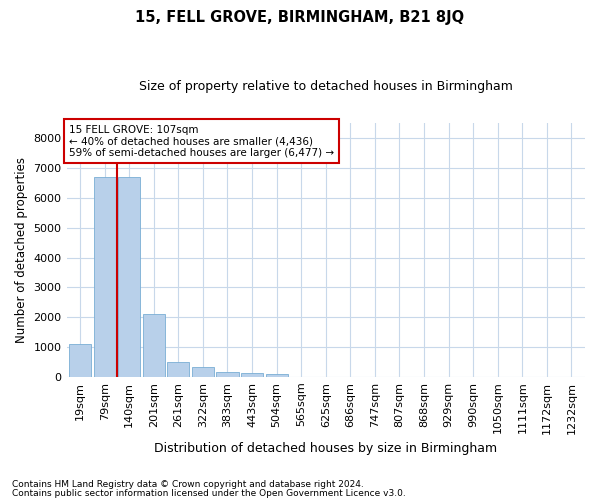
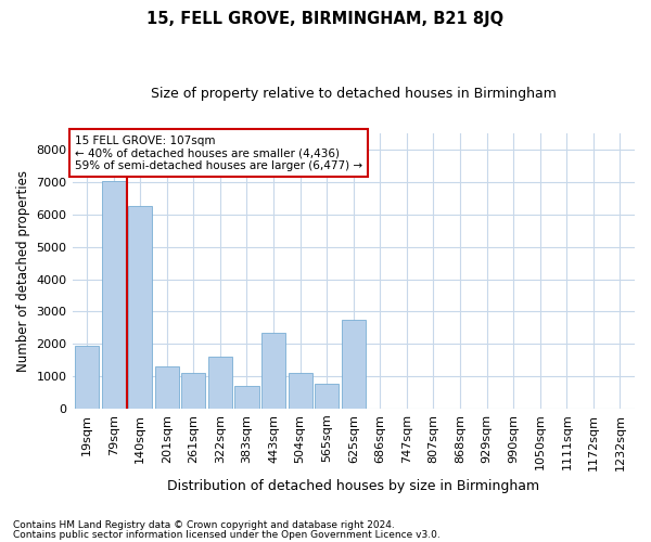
19sqm: 1100 -> 1950
79sqm: 6700 -> 7050
140sqm: 6700 -> 6250
201sqm: 2100 -> 1300
261sqm: 500 -> 1100
322sqm: 320 -> 1600
383sqm: 150 -> 700
443sqm: 120 -> 2350
504sqm: 80 -> 1100
565sqm: 10 -> 750
625sqm: 10 -> 2750
